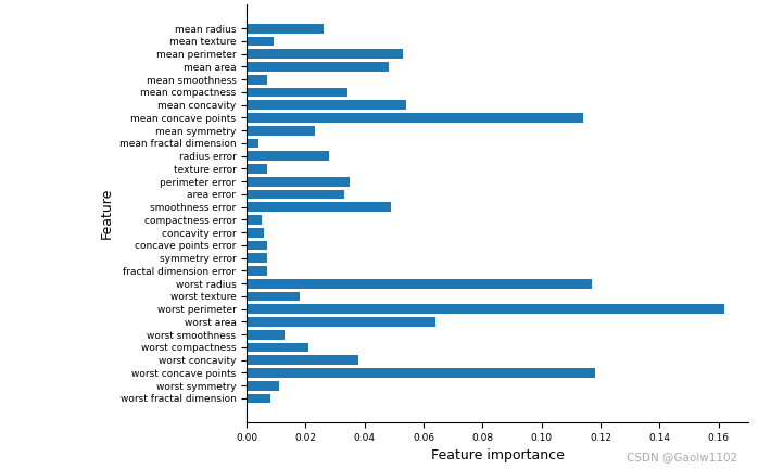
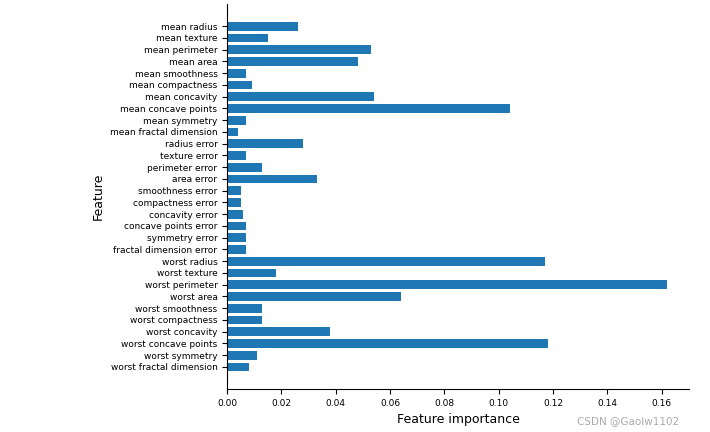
mean texture: 0.009 -> 0.015
mean compactness: 0.034 -> 0.009
mean concave points: 0.114 -> 0.104
mean symmetry: 0.023 -> 0.007
perimeter error: 0.035 -> 0.013
smoothness error: 0.049 -> 0.005
worst compactness: 0.021 -> 0.013
